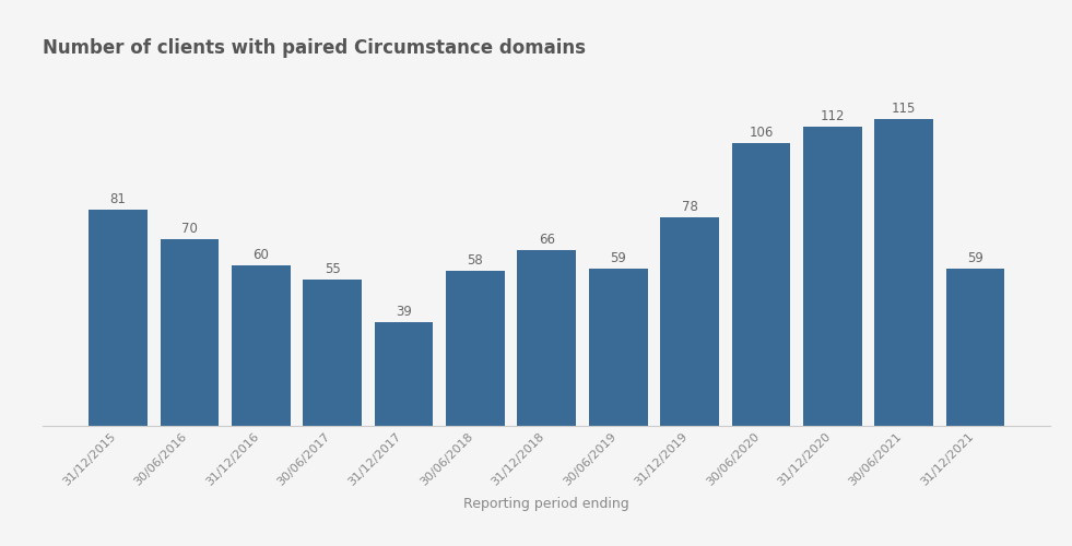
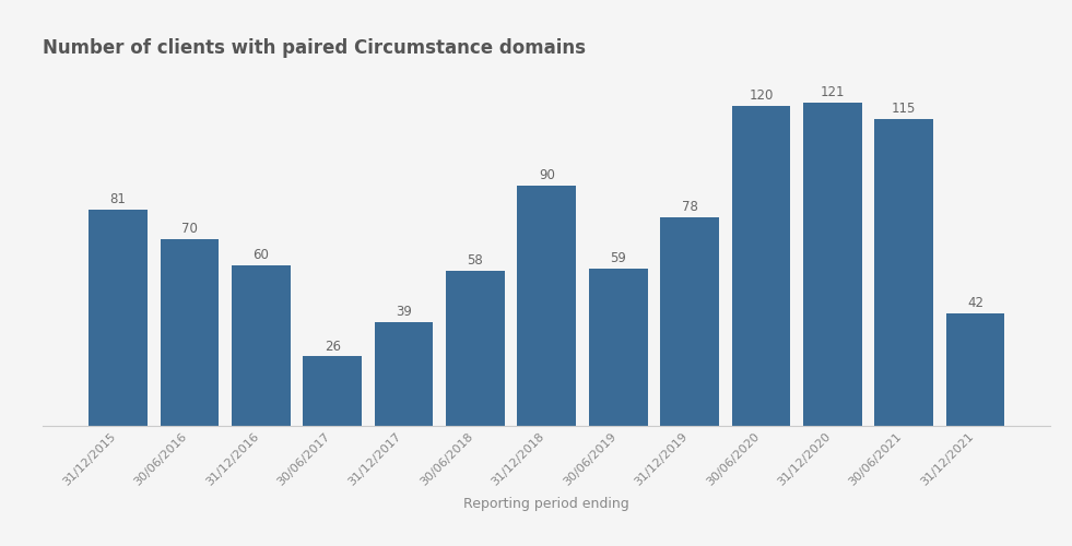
30/06/2017: 55 -> 26
31/12/2018: 66 -> 90
30/06/2020: 106 -> 120
31/12/2020: 112 -> 121
31/12/2021: 59 -> 42
